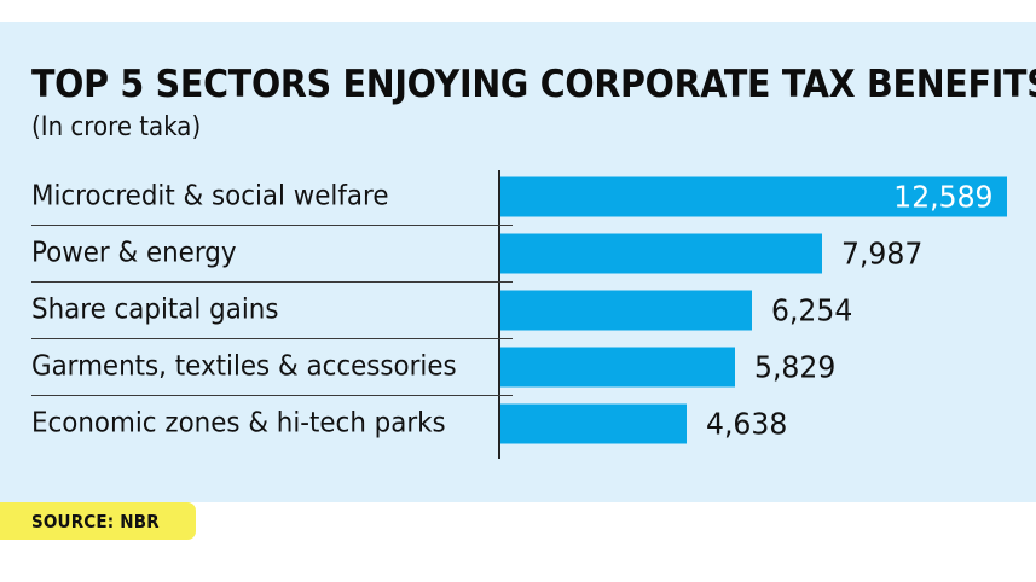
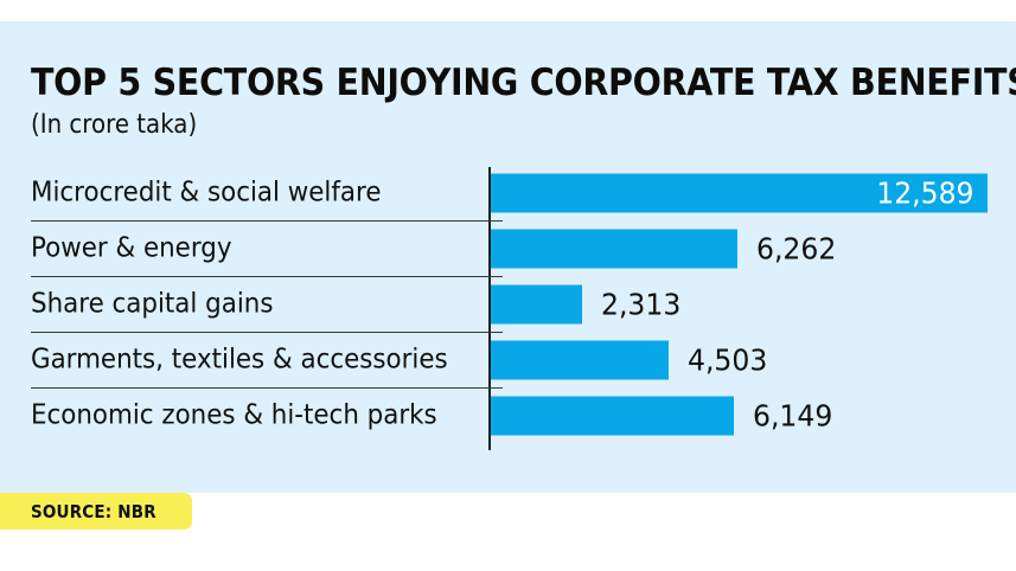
Power & energy: 7,987 -> 6,262
Share capital gains: 6,254 -> 2,313
Garments, textiles & accessories: 5,829 -> 4,503
Economic zones & hi-tech parks: 4,638 -> 6,149
